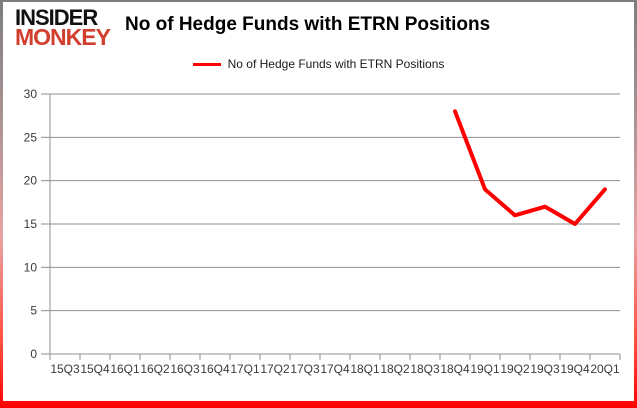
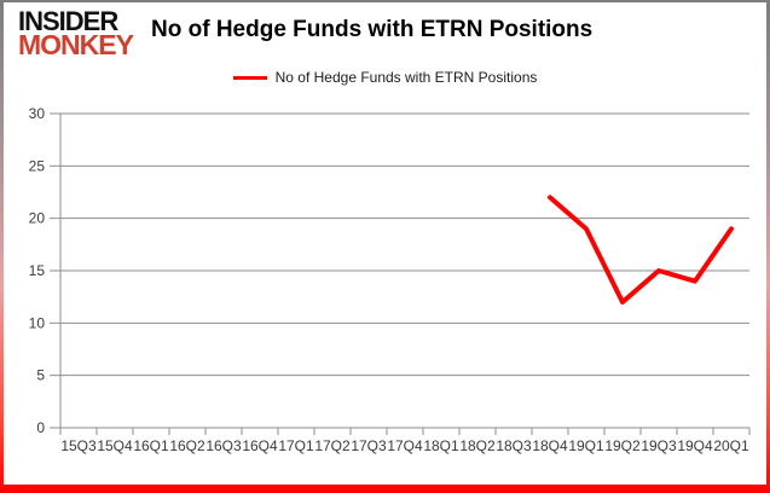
18Q4: 28 -> 22
19Q2: 16 -> 12
19Q3: 17 -> 15
19Q4: 15 -> 14
